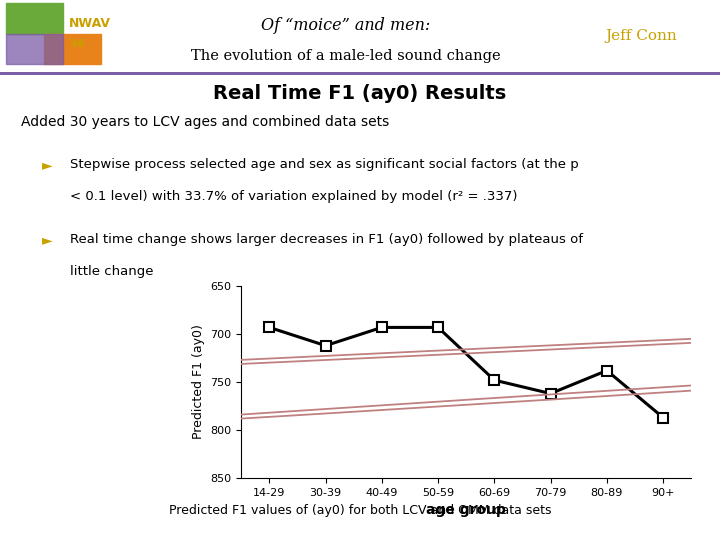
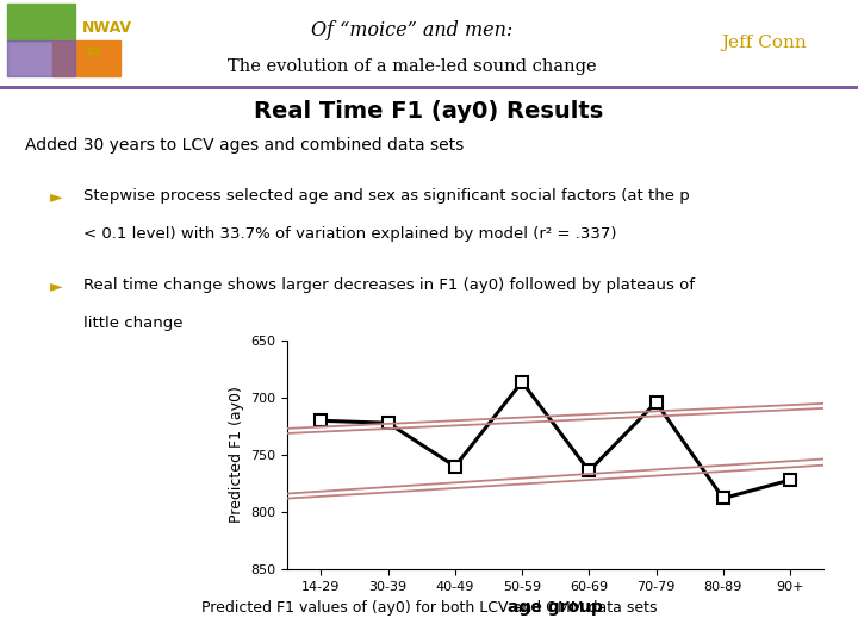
14-29: 693 -> 720
30-39: 712 -> 722
40-49: 693 -> 760
50-59: 693 -> 686
60-69: 748 -> 764
70-79: 762 -> 704
80-89: 738 -> 788
90+: 787 -> 772
